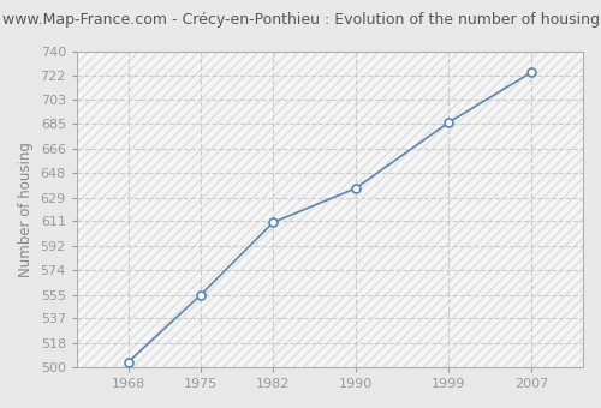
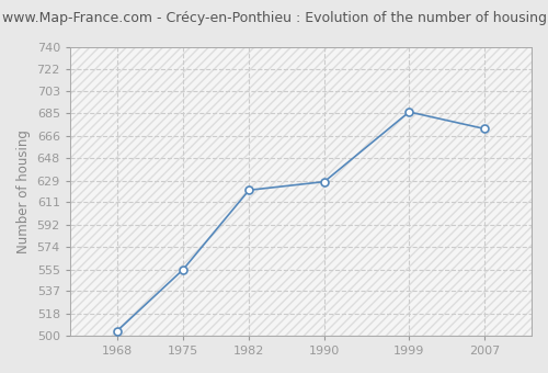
1982: 610 -> 621
1990: 636 -> 628
2007: 724 -> 672
